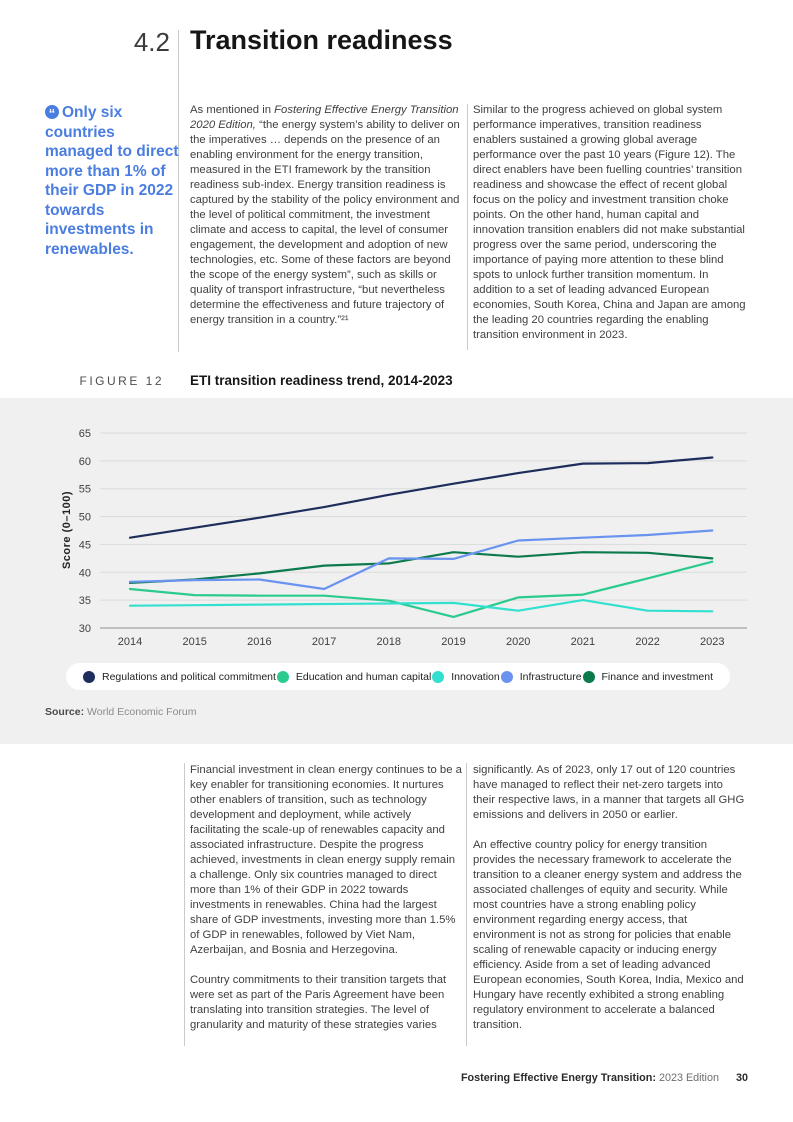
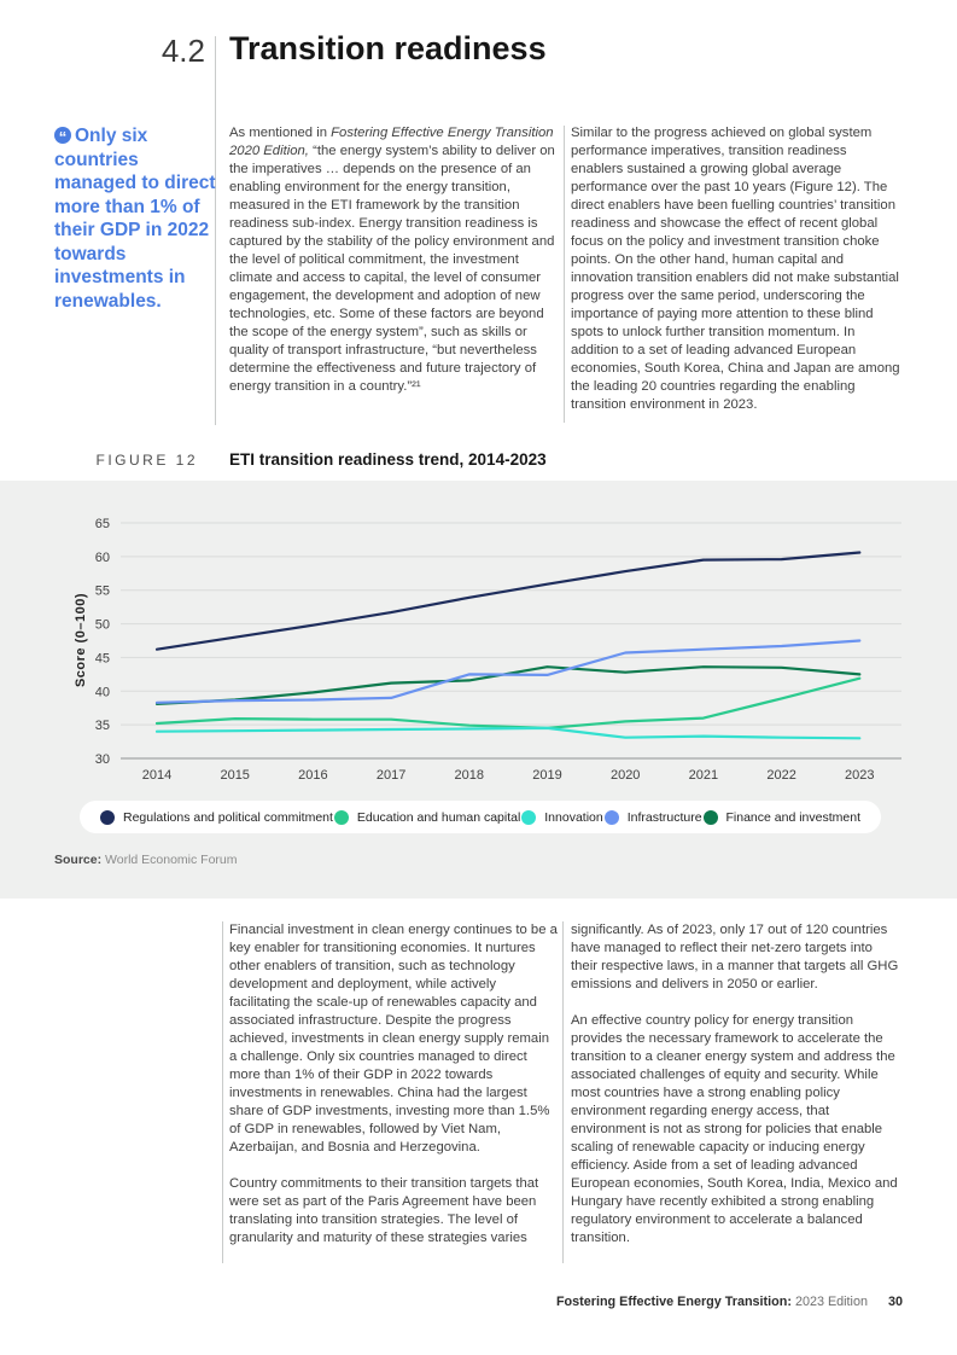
Education and human capital/2014: 37 -> 35
Infrastructure/2017: 37 -> 39
Education and human capital/2019: 32 -> 34
Innovation/2021: 35 -> 33
